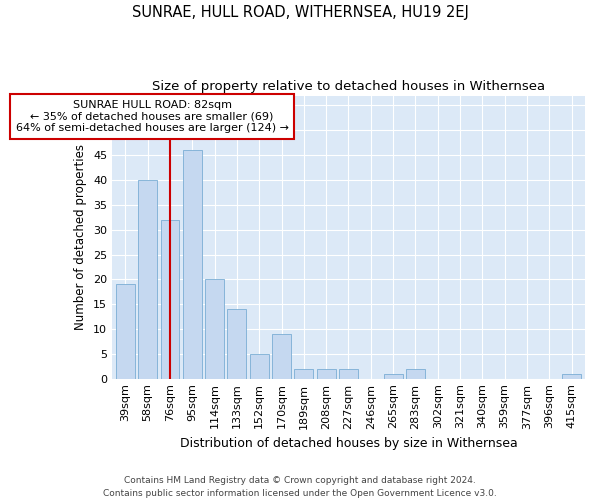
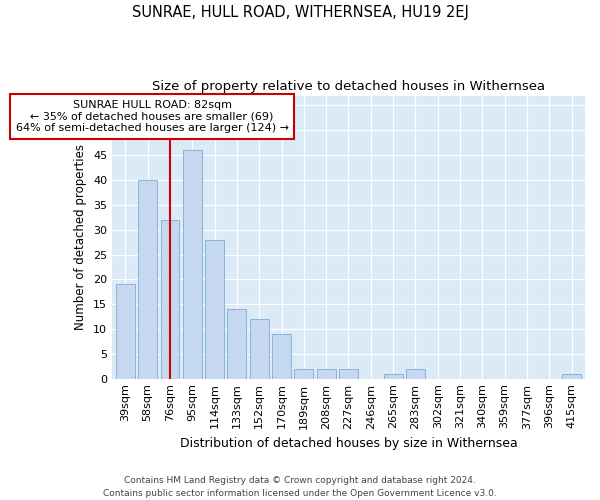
114sqm: 20 -> 28
152sqm: 5 -> 12
